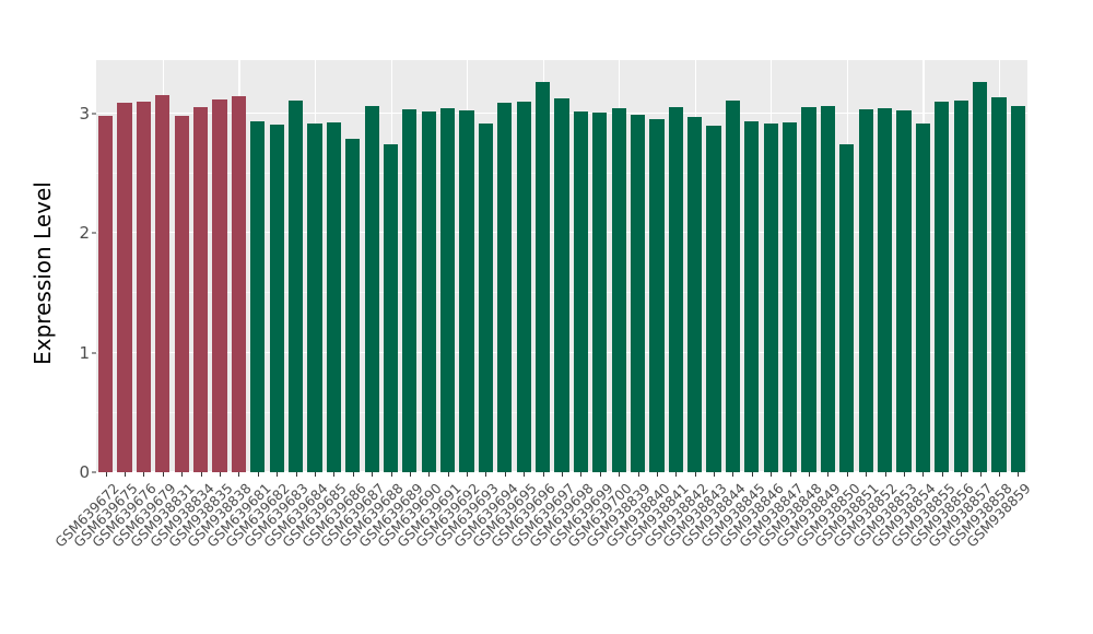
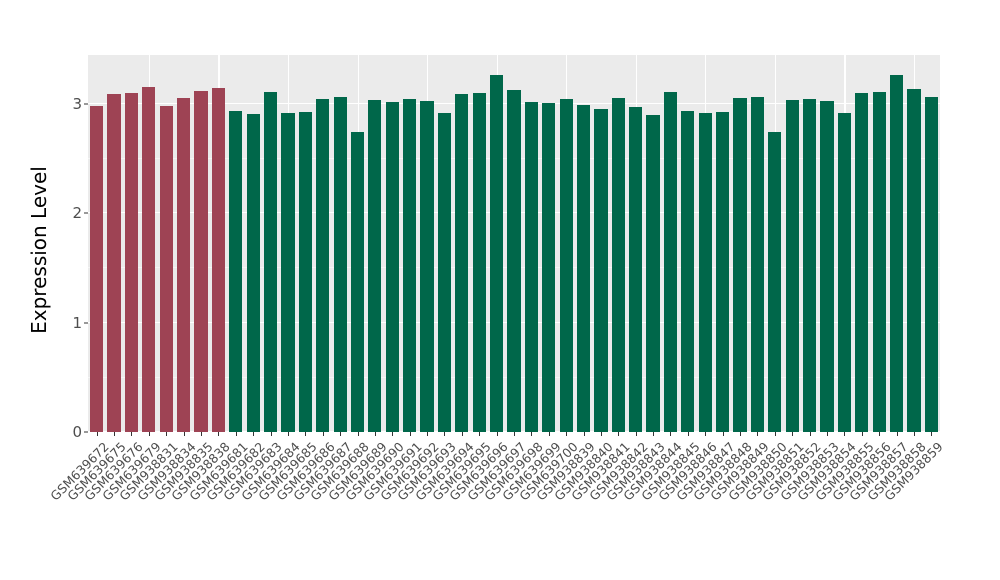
GSM639686: 2.79 -> 3.05
